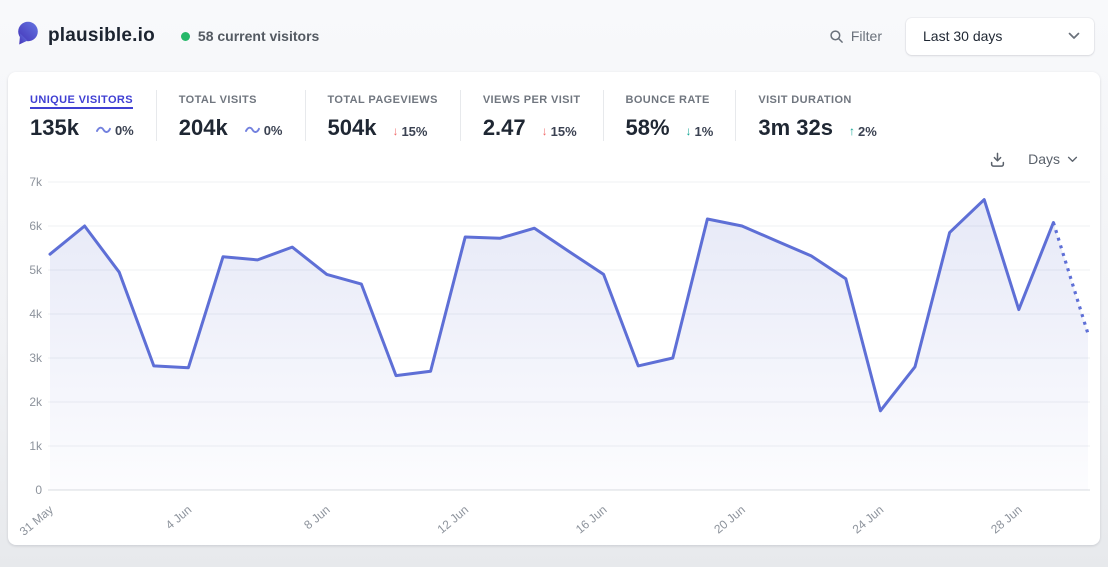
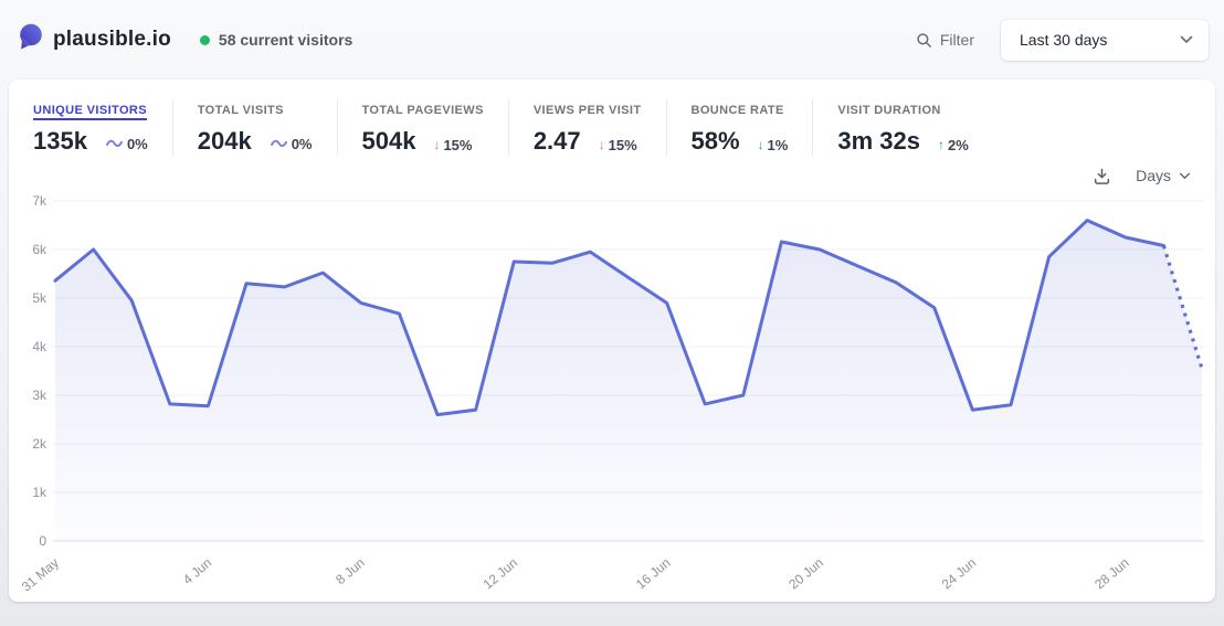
24 Jun: 1.8k -> 2.7k
28 Jun: 4.1k -> 6.2k
